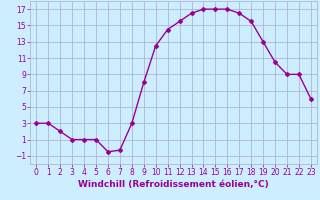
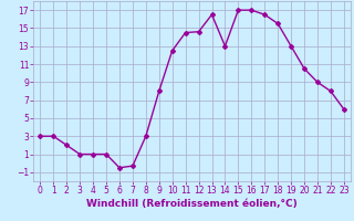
12: 15.5 -> 14.6
14: 17.0 -> 13.0
22: 9.0 -> 8.0
